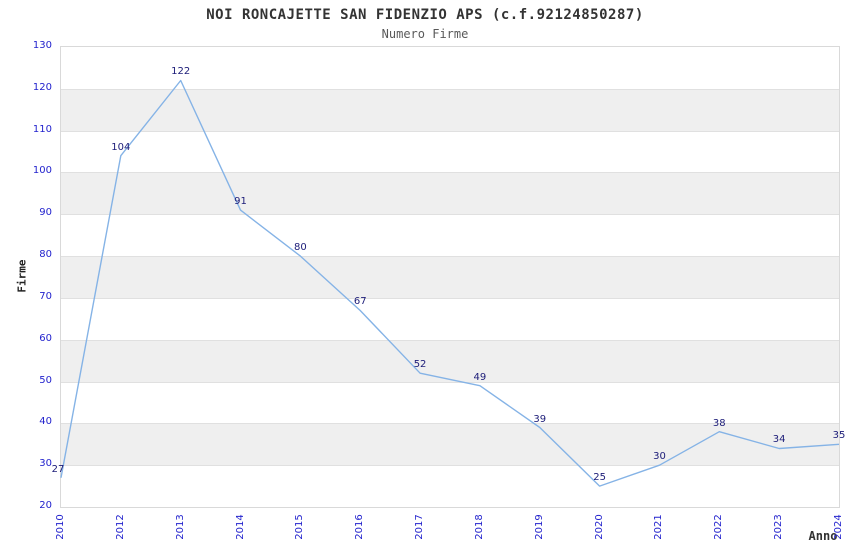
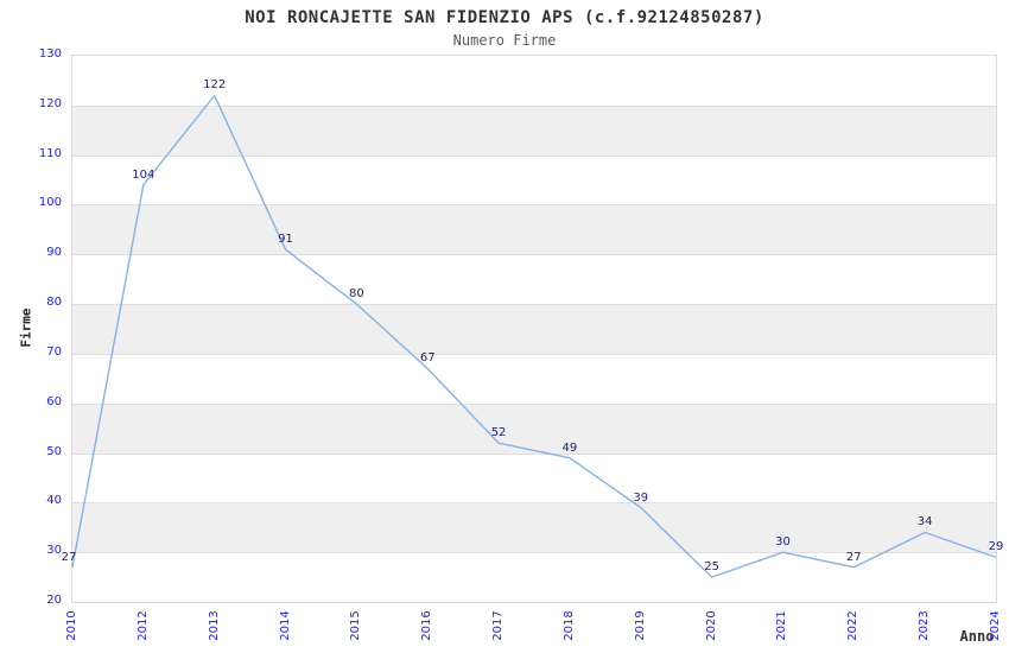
2022: 38 -> 27
2024: 35 -> 29
